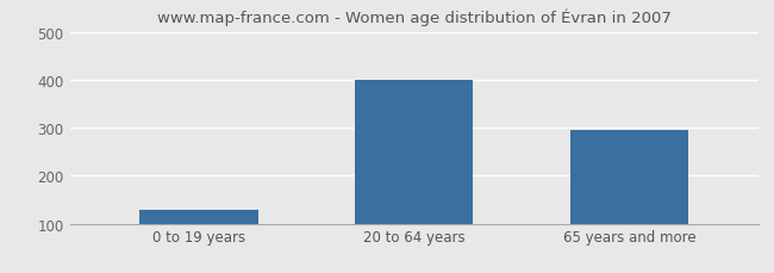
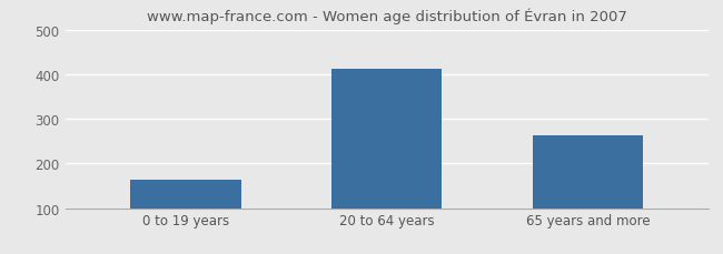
0 to 19 years: 130 -> 163
20 to 64 years: 400 -> 413
65 years and more: 295 -> 263
